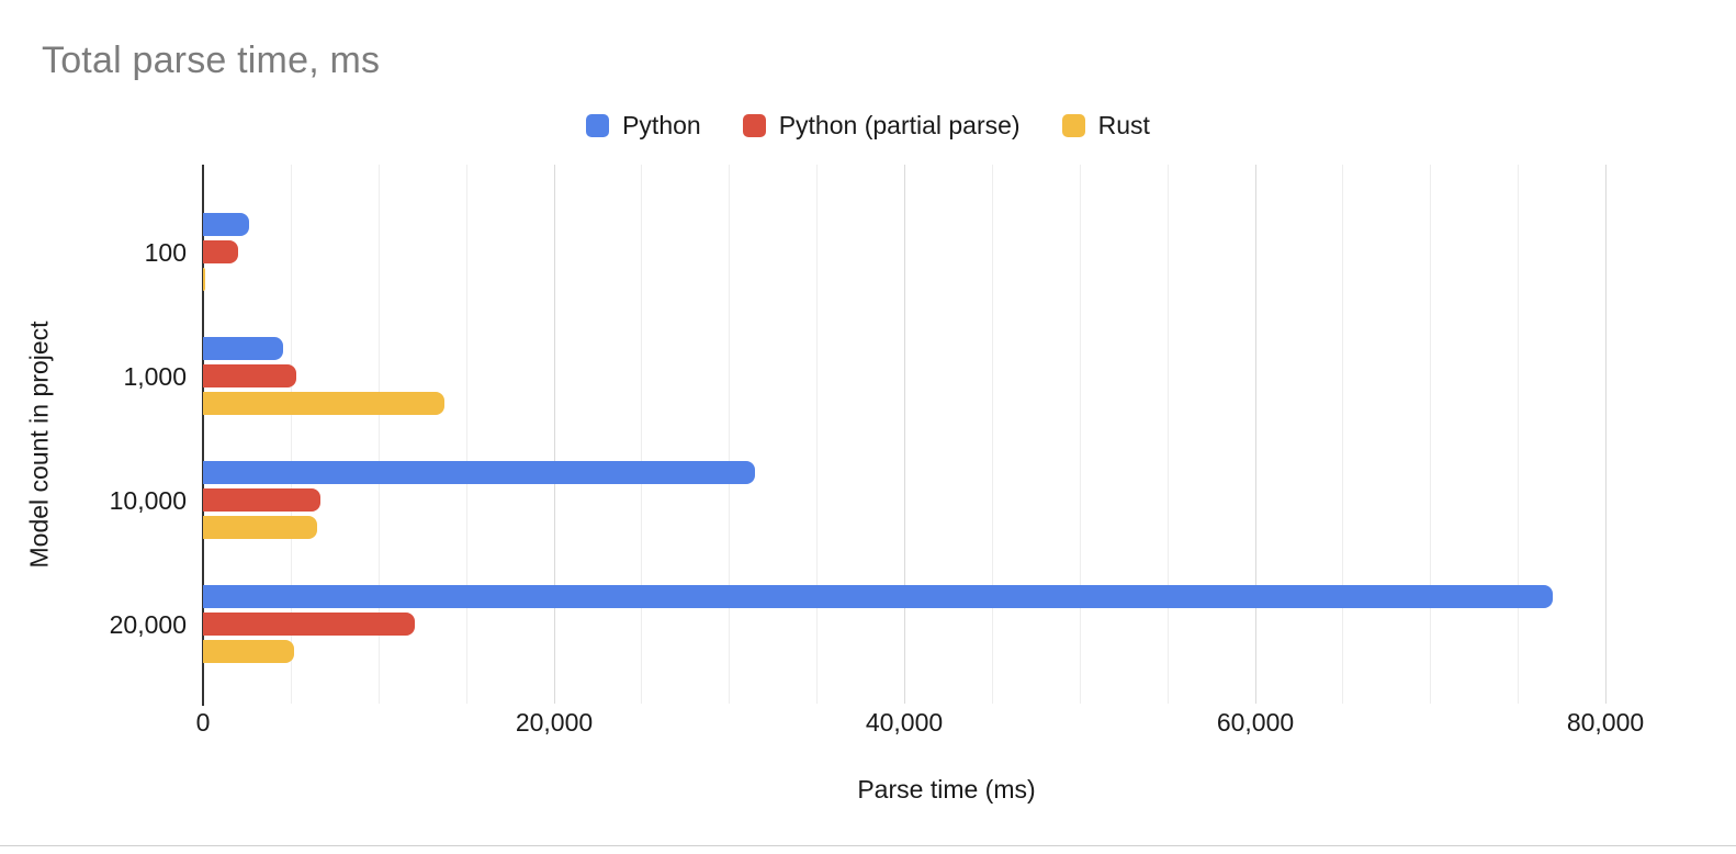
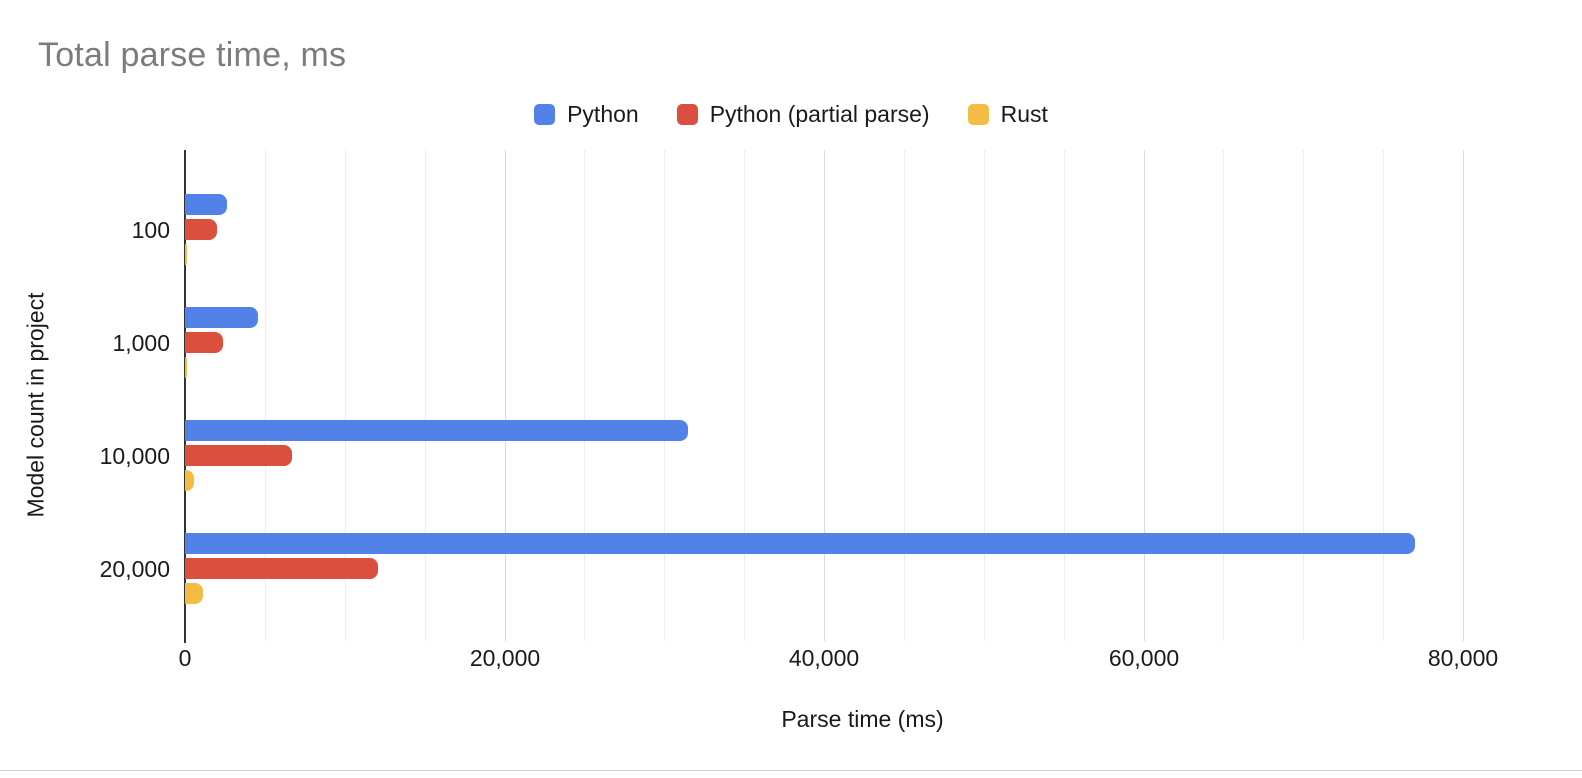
Python (partial parse)/1,000: 5300 -> 2400
Rust/1,000: 13800 -> 100
Rust/10,000: 6500 -> 600
Rust/20,000: 5200 -> 1100
